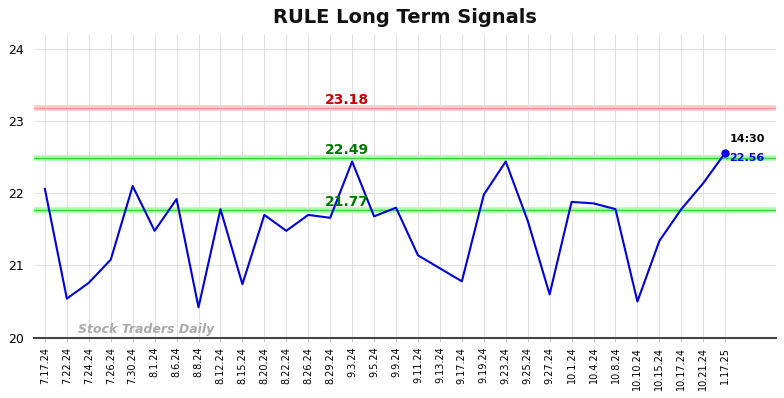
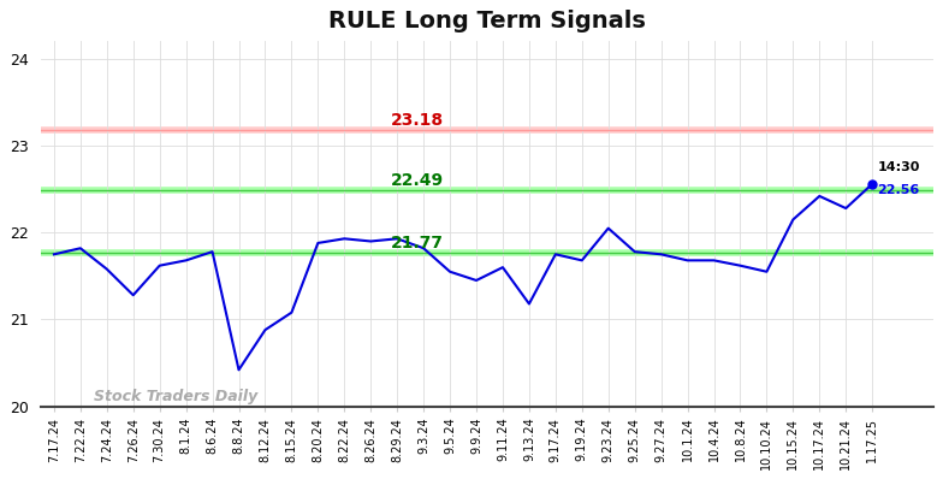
7.17.24: 22.06 -> 21.75
7.22.24: 20.54 -> 21.82
7.24.24: 20.76 -> 21.58
7.26.24: 21.08 -> 21.28
7.30.24: 22.10 -> 21.62
8.1.24: 21.48 -> 21.68
8.6.24: 21.92 -> 21.78
8.12.24: 21.78 -> 20.88
8.15.24: 20.74 -> 21.08
8.20.24: 21.70 -> 21.88
8.22.24: 21.48 -> 21.93
8.26.24: 21.70 -> 21.90
8.29.24: 21.66 -> 21.93
9.3.24: 22.44 -> 21.82
9.5.24: 21.68 -> 21.55
9.9.24: 21.80 -> 21.45
9.11.24: 21.14 -> 21.60
9.13.24: 20.96 -> 21.18
9.17.24: 20.78 -> 21.75
9.19.24: 21.98 -> 21.68
9.23.24: 22.44 -> 22.05
9.25.24: 21.62 -> 21.78
9.27.24: 20.60 -> 21.75
10.1.24: 21.88 -> 21.68
10.4.24: 21.86 -> 21.68
10.8.24: 21.78 -> 21.62
10.10.24: 20.50 -> 21.55
10.15.24: 21.34 -> 22.15
10.17.24: 21.78 -> 22.42
10.21.24: 22.14 -> 22.28
